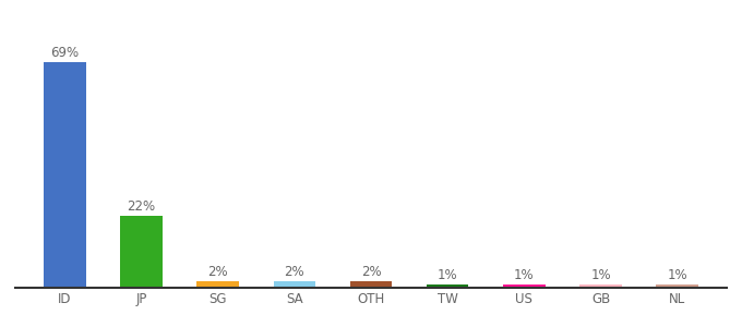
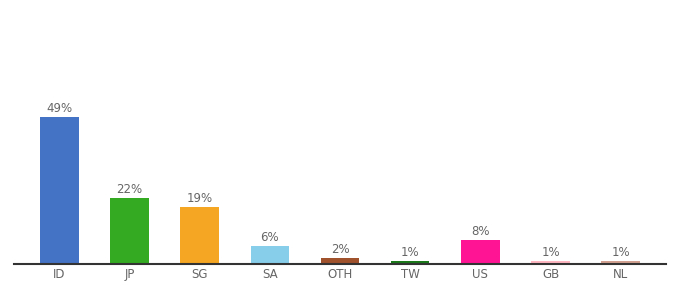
ID: 69% -> 49%
SG: 2% -> 19%
SA: 2% -> 6%
US: 1% -> 8%
